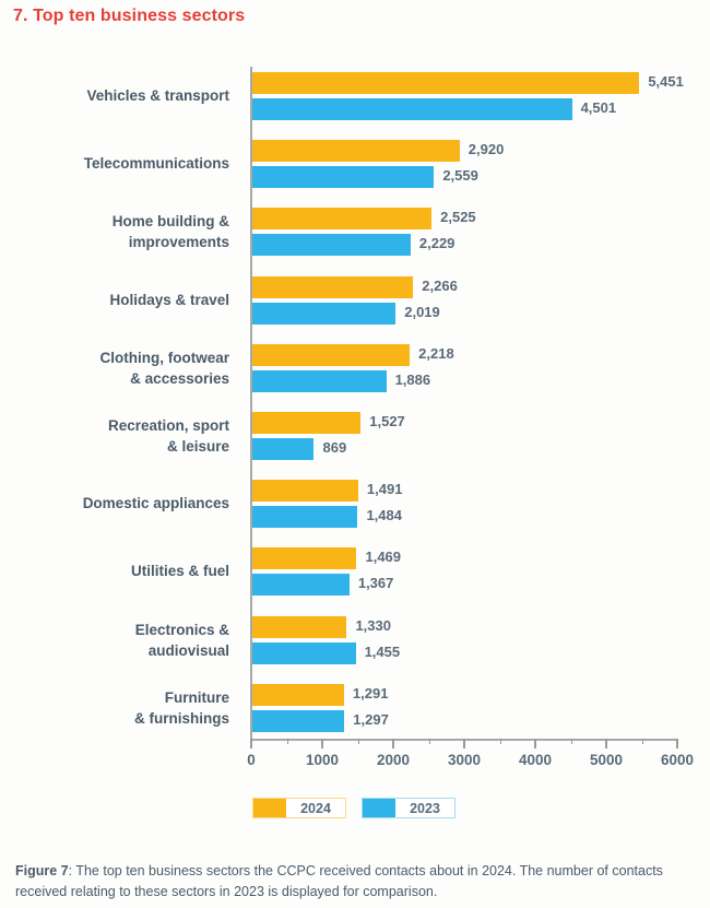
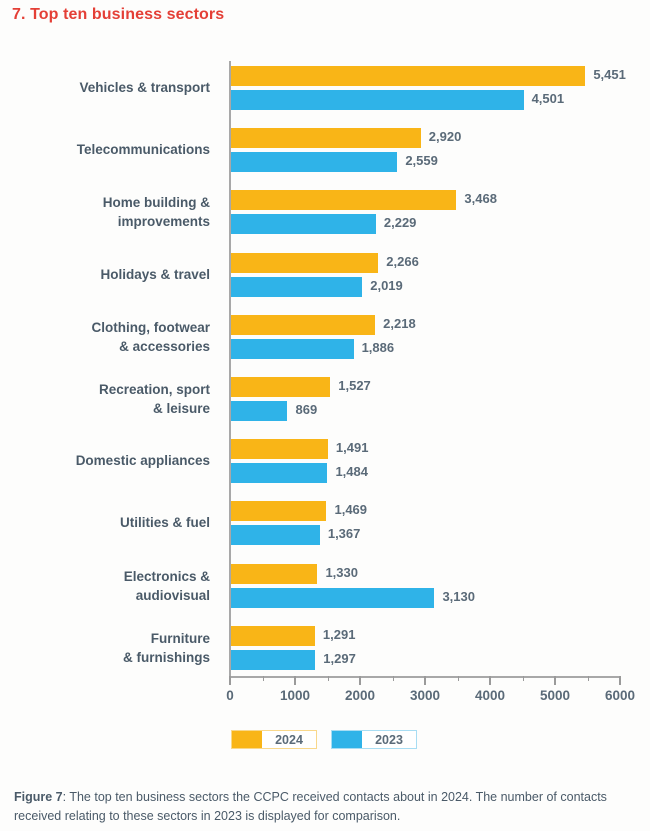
2024/Home building & improvements: 2,525 -> 3,468
2023/Electronics & audiovisual: 1,455 -> 3,130
